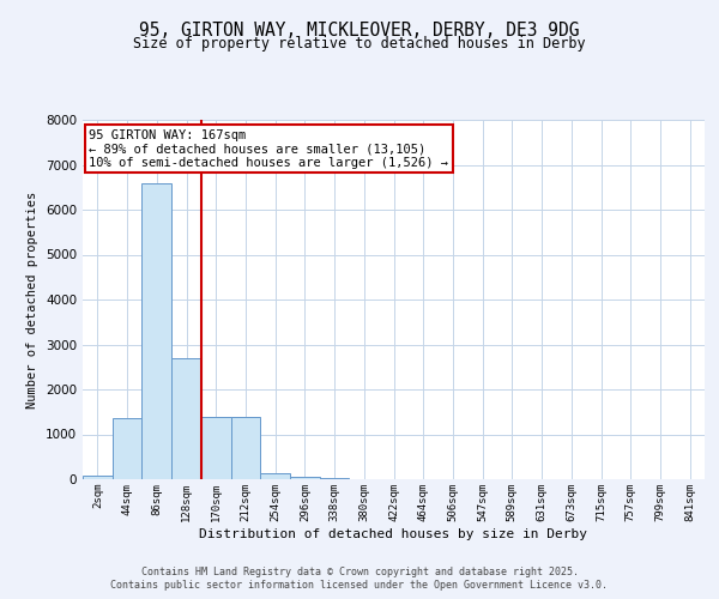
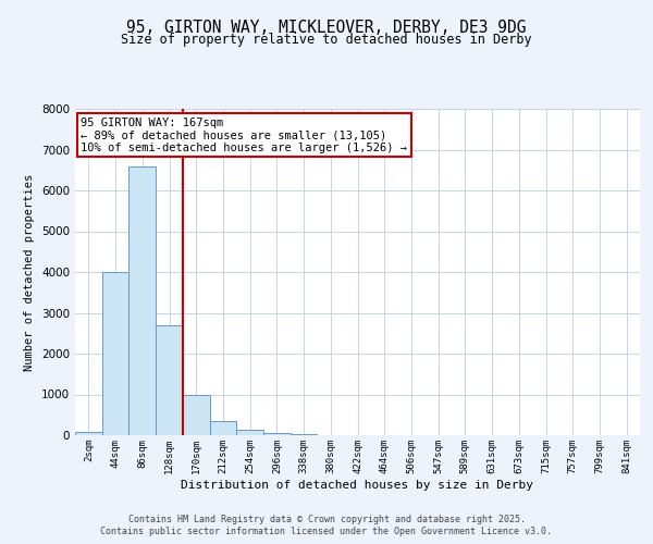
44sqm: 1350 -> 4000
170sqm: 1400 -> 1000
212sqm: 1400 -> 350
